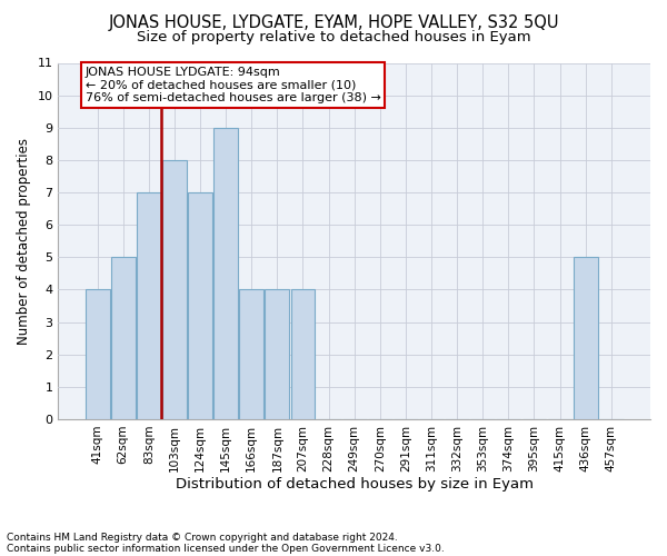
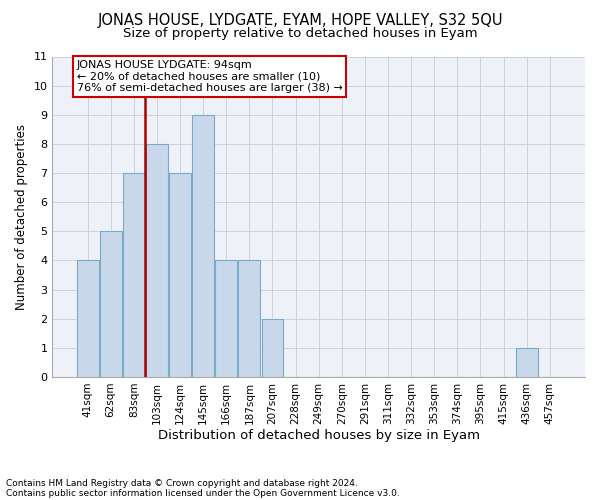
207sqm: 4 -> 2
436sqm: 5 -> 1
